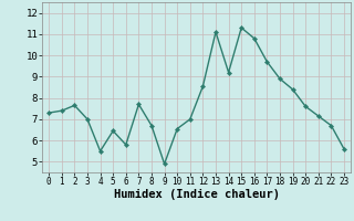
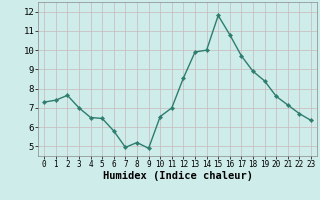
4: 5.5 -> 6.5
7: 7.7 -> 5.0
8: 6.7 -> 5.2
13: 11.1 -> 9.9
14: 9.2 -> 10.0
15: 11.3 -> 11.8
23: 5.6 -> 6.3
